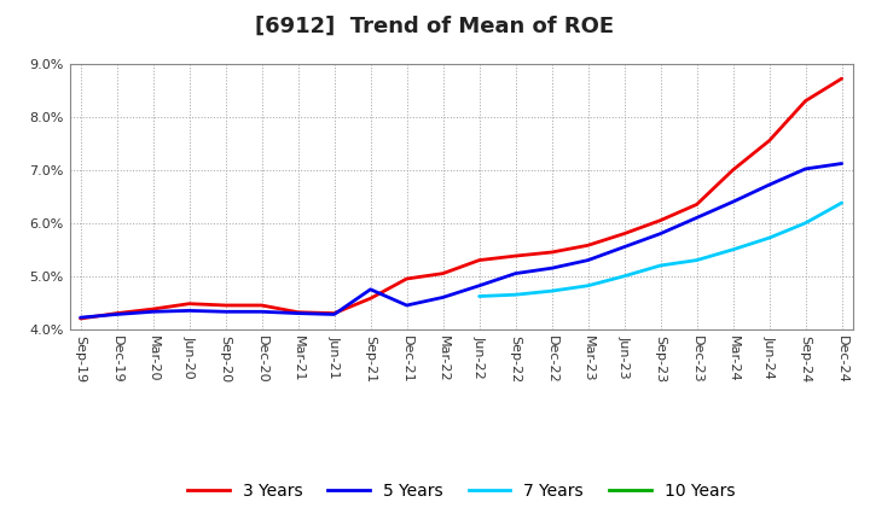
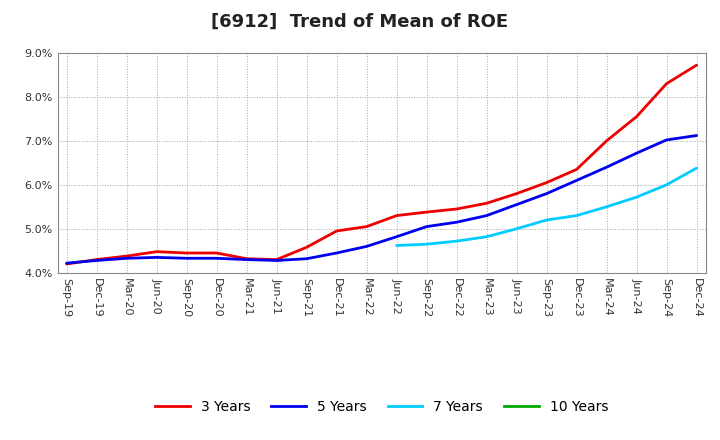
5 Years/Sep-21: 4.75% -> 4.32%
